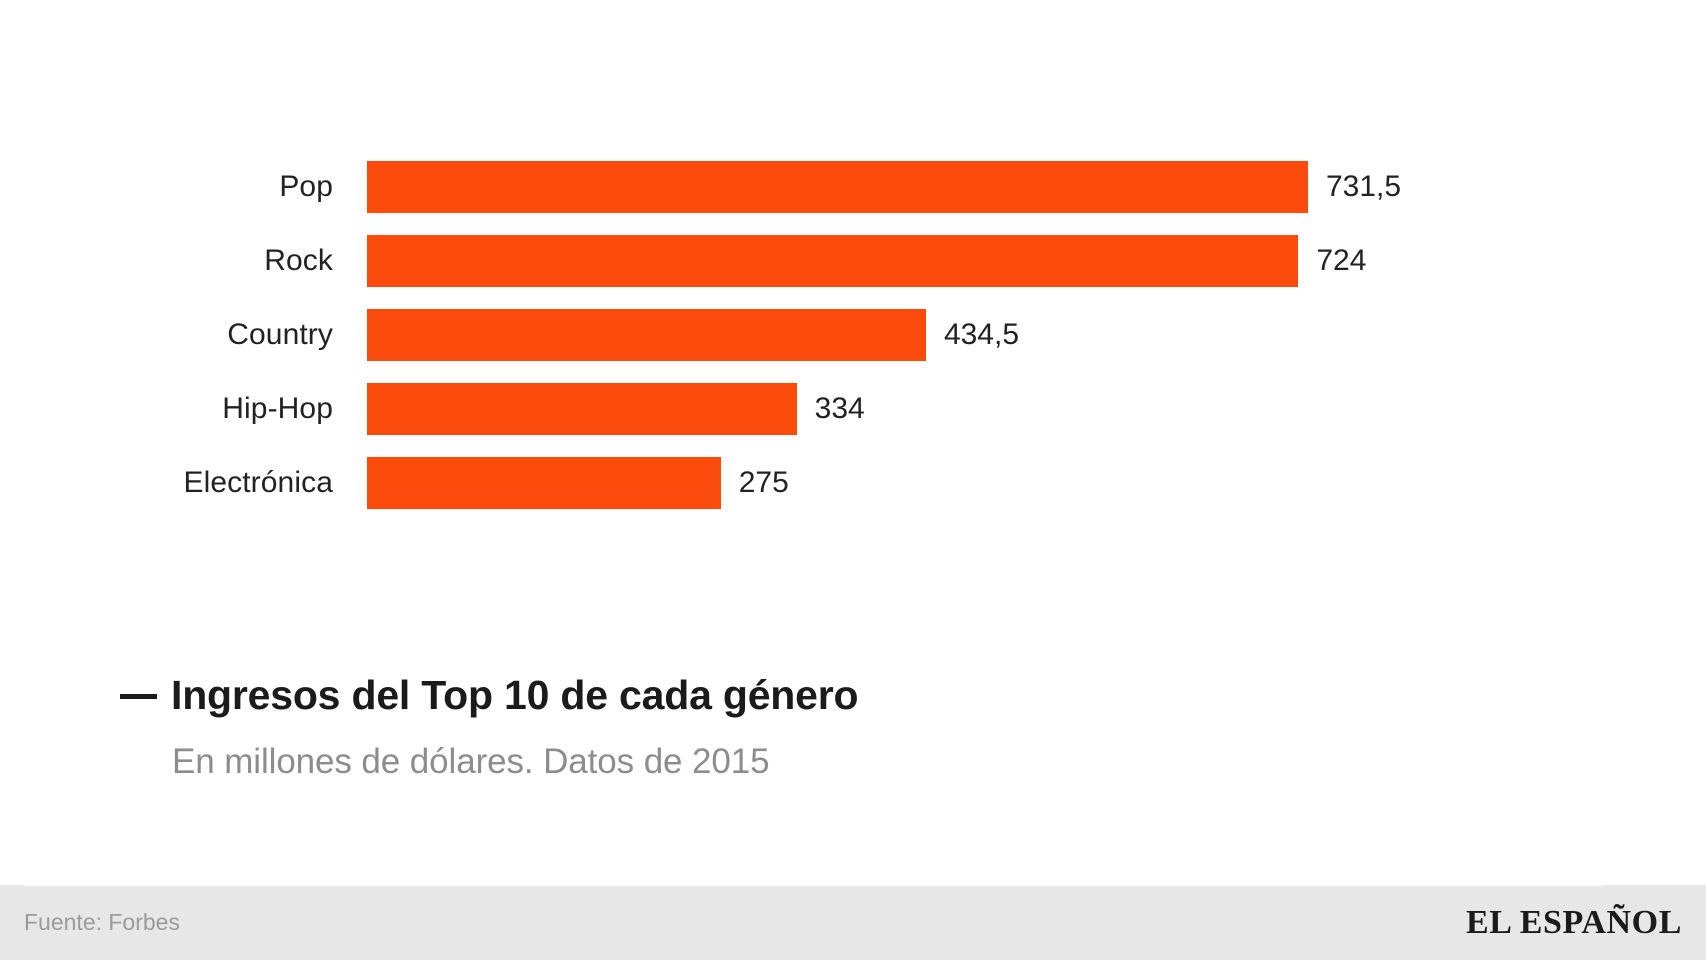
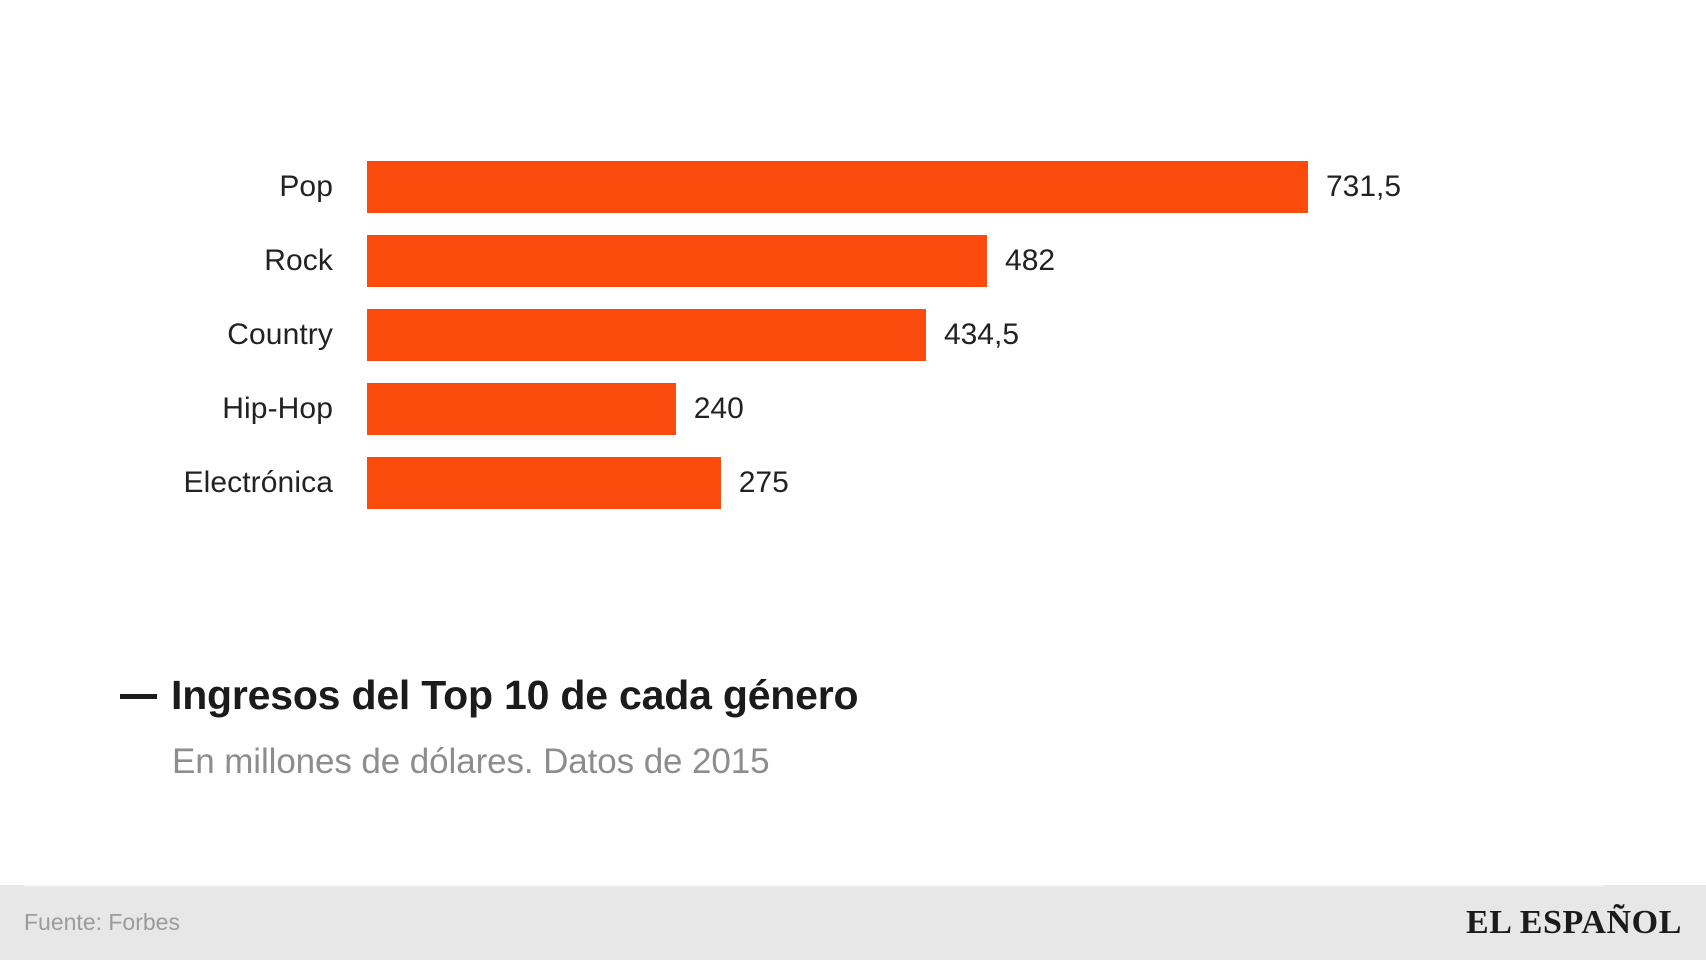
Rock: 724 -> 482
Hip-Hop: 334 -> 240
